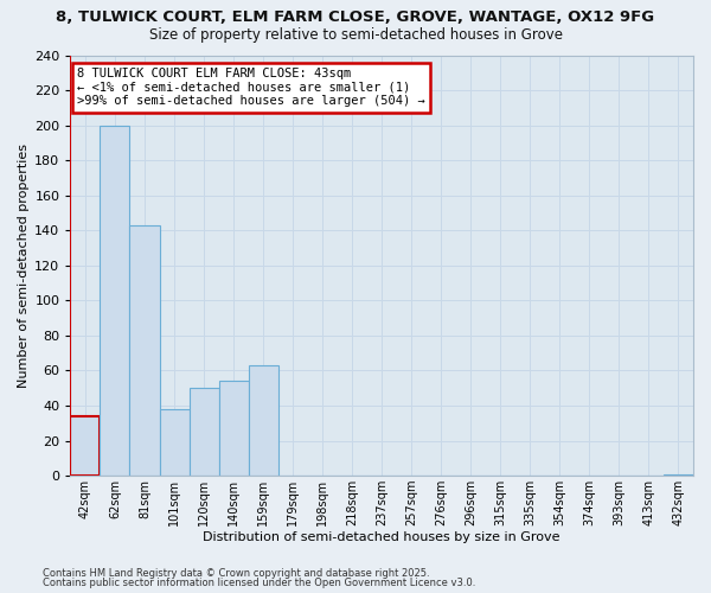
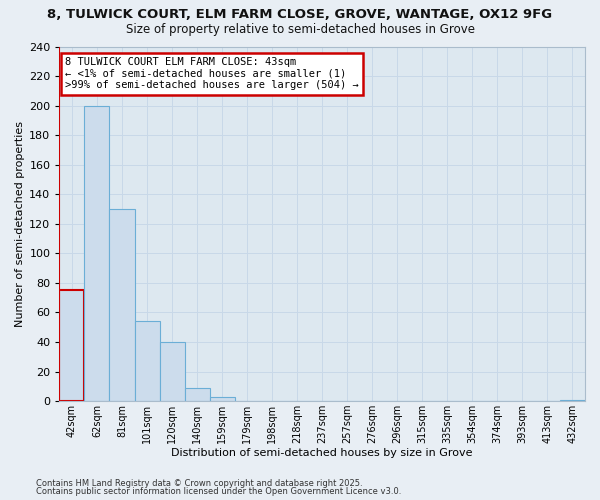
42sqm: 34 -> 75
81sqm: 143 -> 130
101sqm: 38 -> 54
120sqm: 50 -> 40
140sqm: 54 -> 9
159sqm: 63 -> 3
